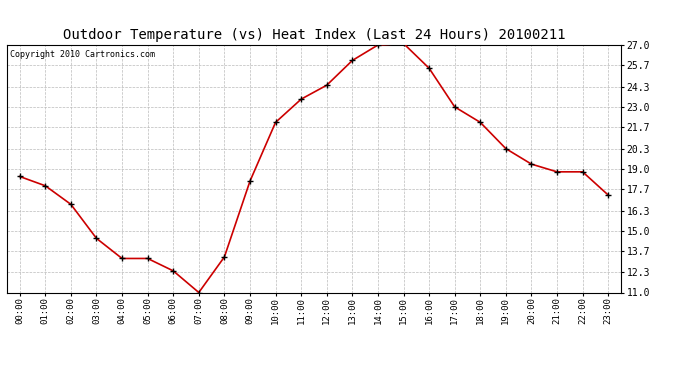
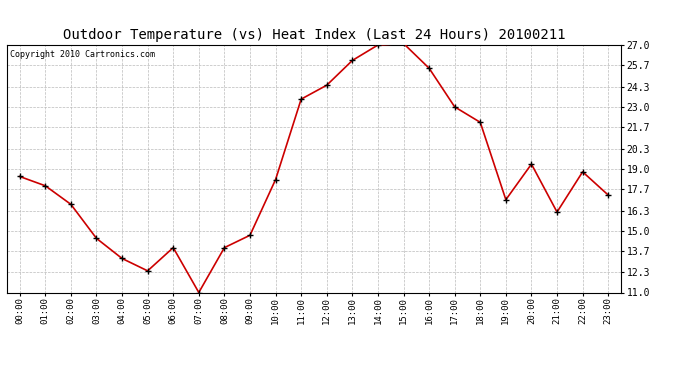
05:00: 13.2 -> 12.4
06:00: 12.4 -> 13.9
08:00: 13.3 -> 13.9
09:00: 18.2 -> 14.7
10:00: 22.0 -> 18.3
19:00: 20.3 -> 17.0
21:00: 18.8 -> 16.2
